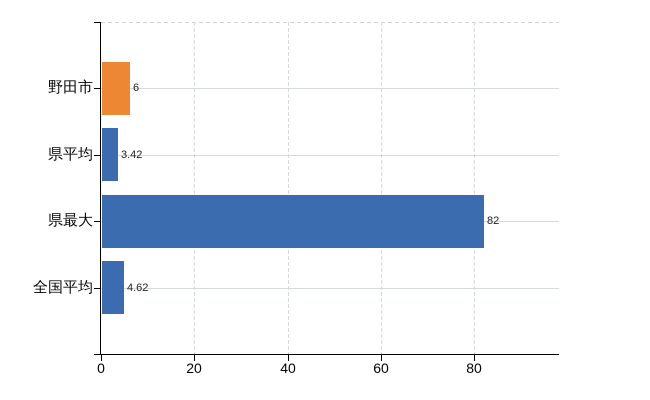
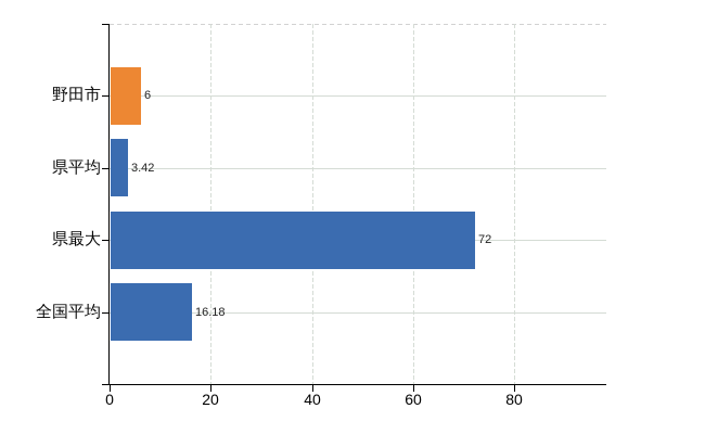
県最大: 82 -> 72
全国平均: 4.62 -> 16.18
